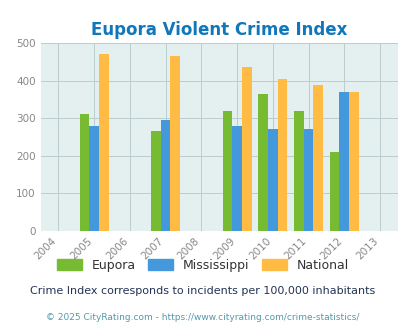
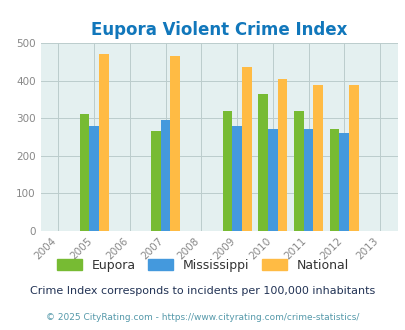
Eupora/2012: 210 -> 272
Mississippi/2012: 370 -> 260
National/2012: 370 -> 387
